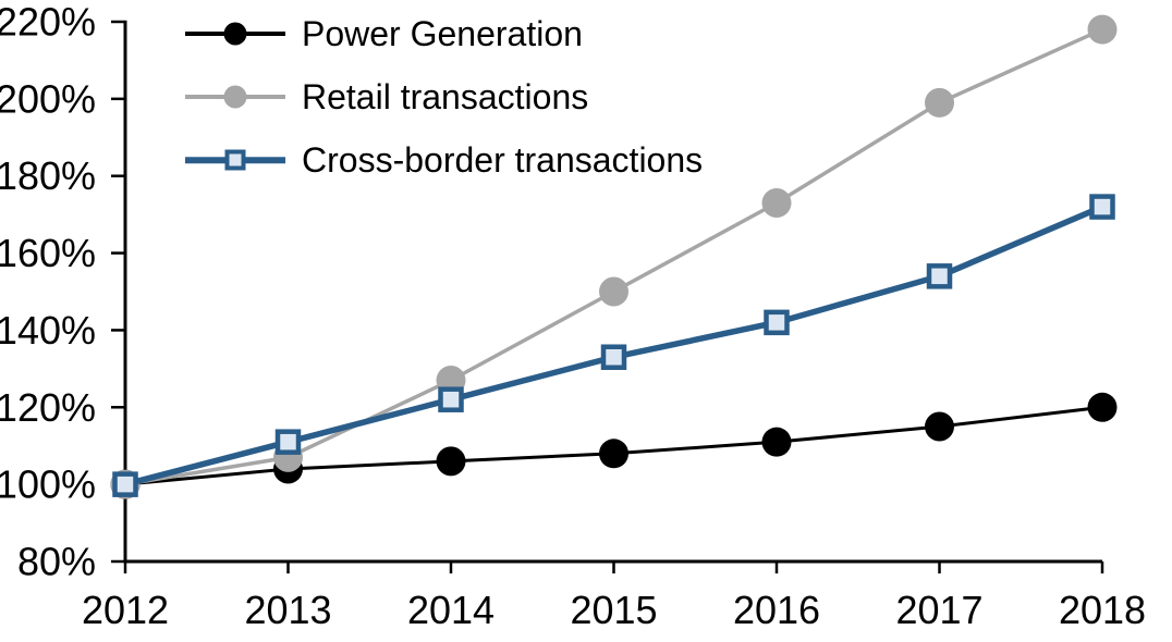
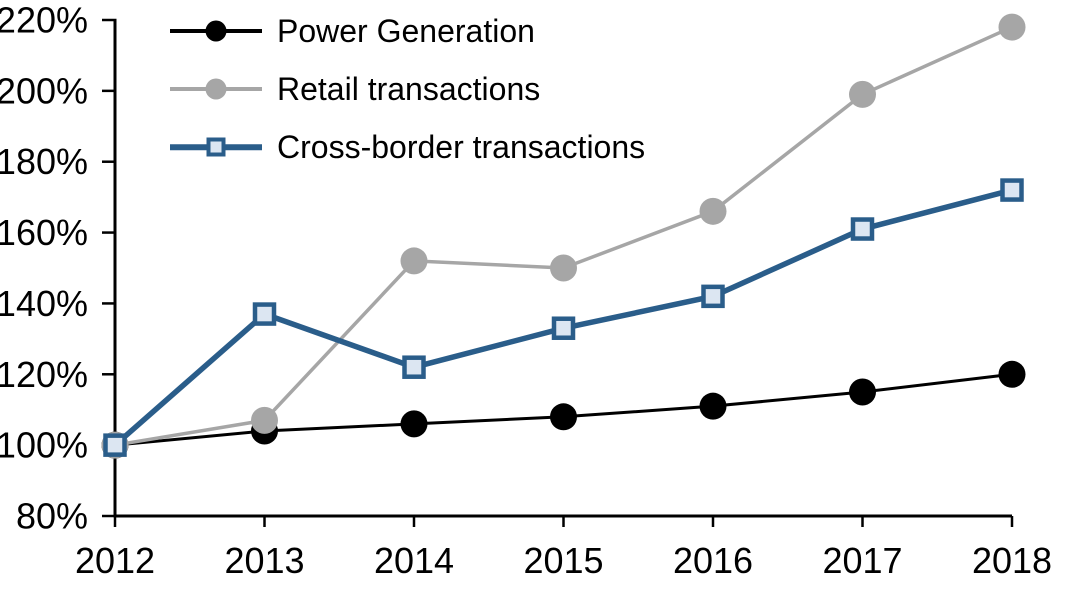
Cross-border transactions/2013: 111% -> 137%
Retail transactions/2014: 127% -> 152%
Retail transactions/2016: 173% -> 166%
Cross-border transactions/2017: 154% -> 161%
